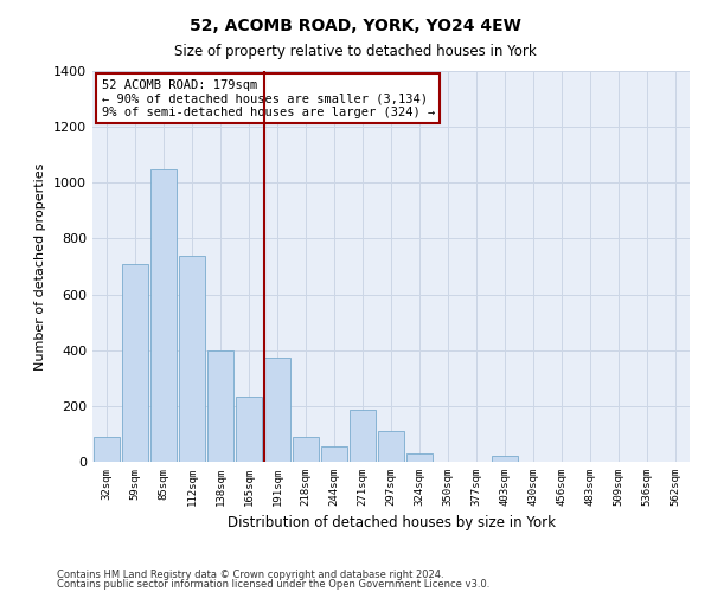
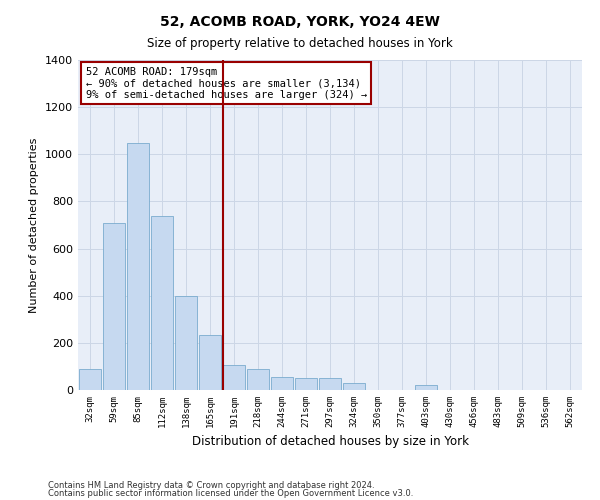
191sqm: 375 -> 105
271sqm: 185 -> 50
297sqm: 110 -> 50
